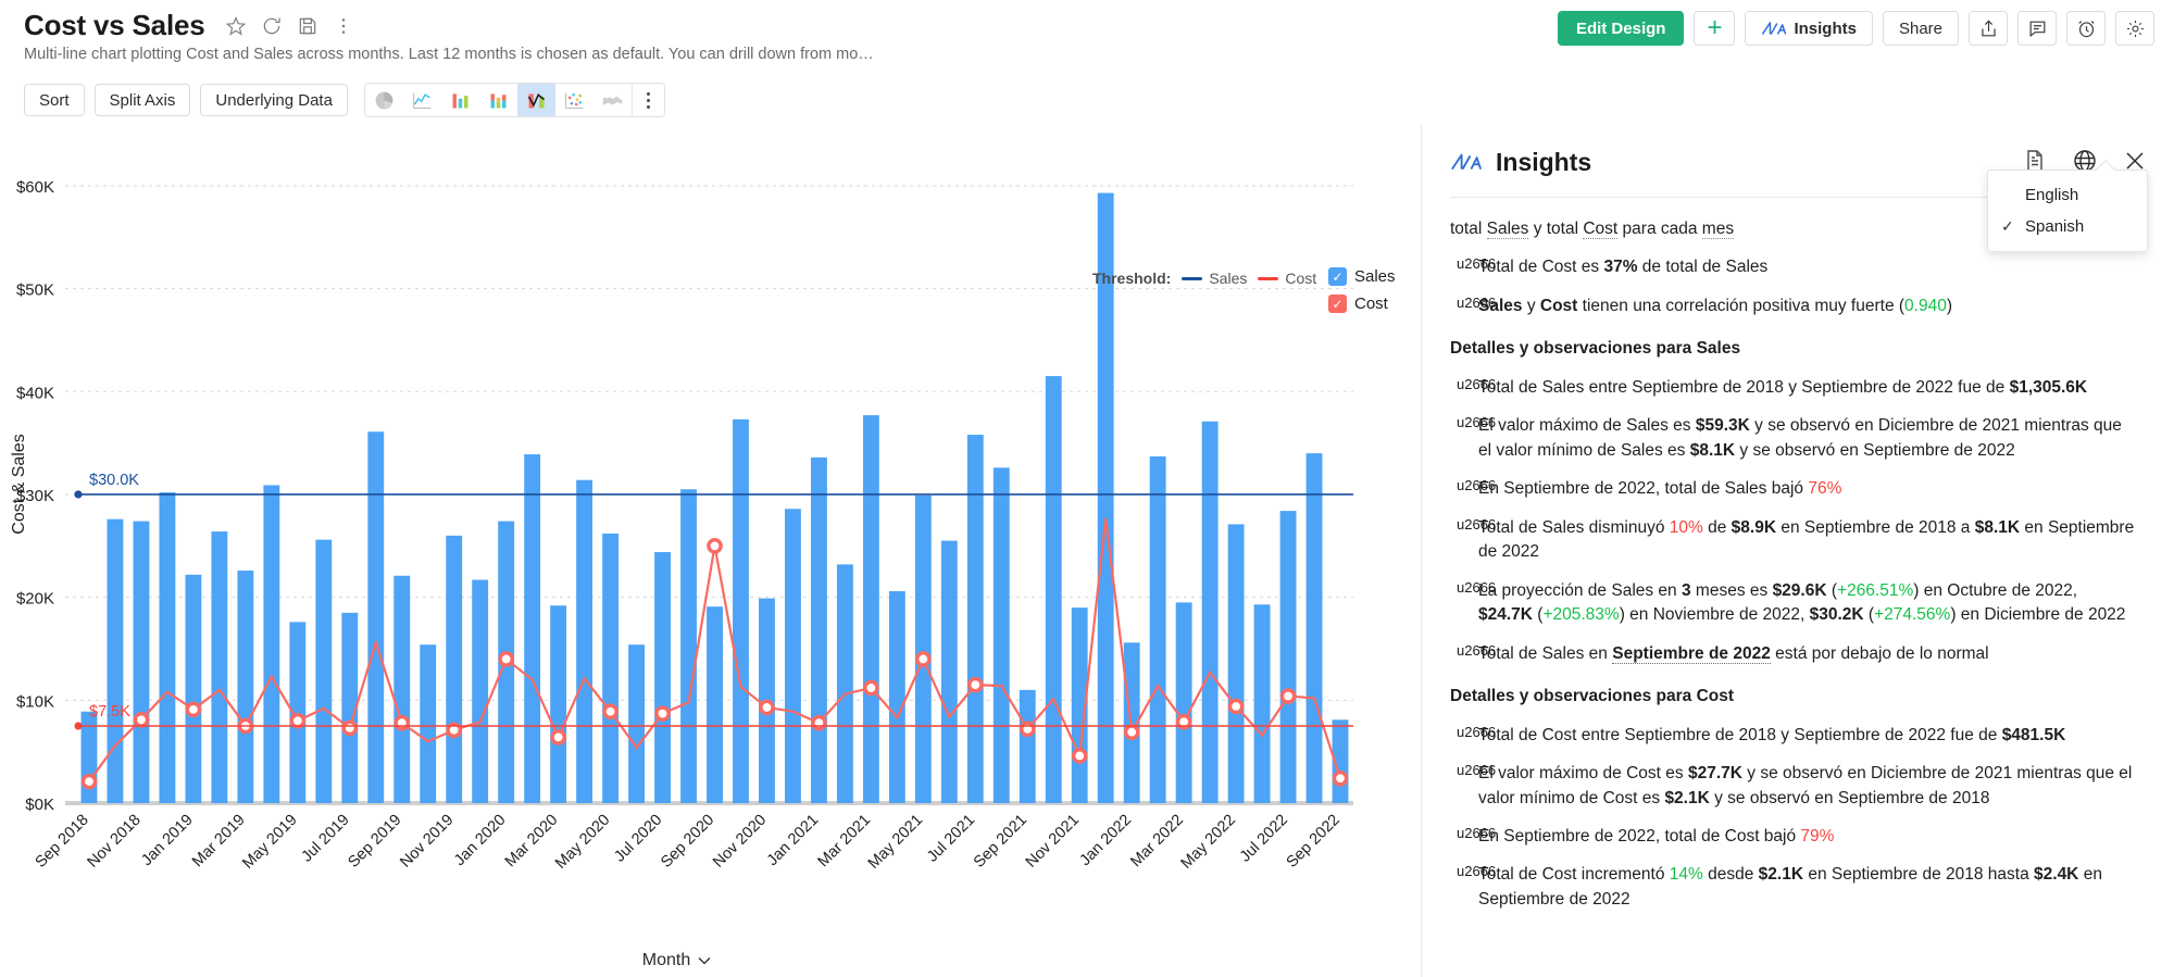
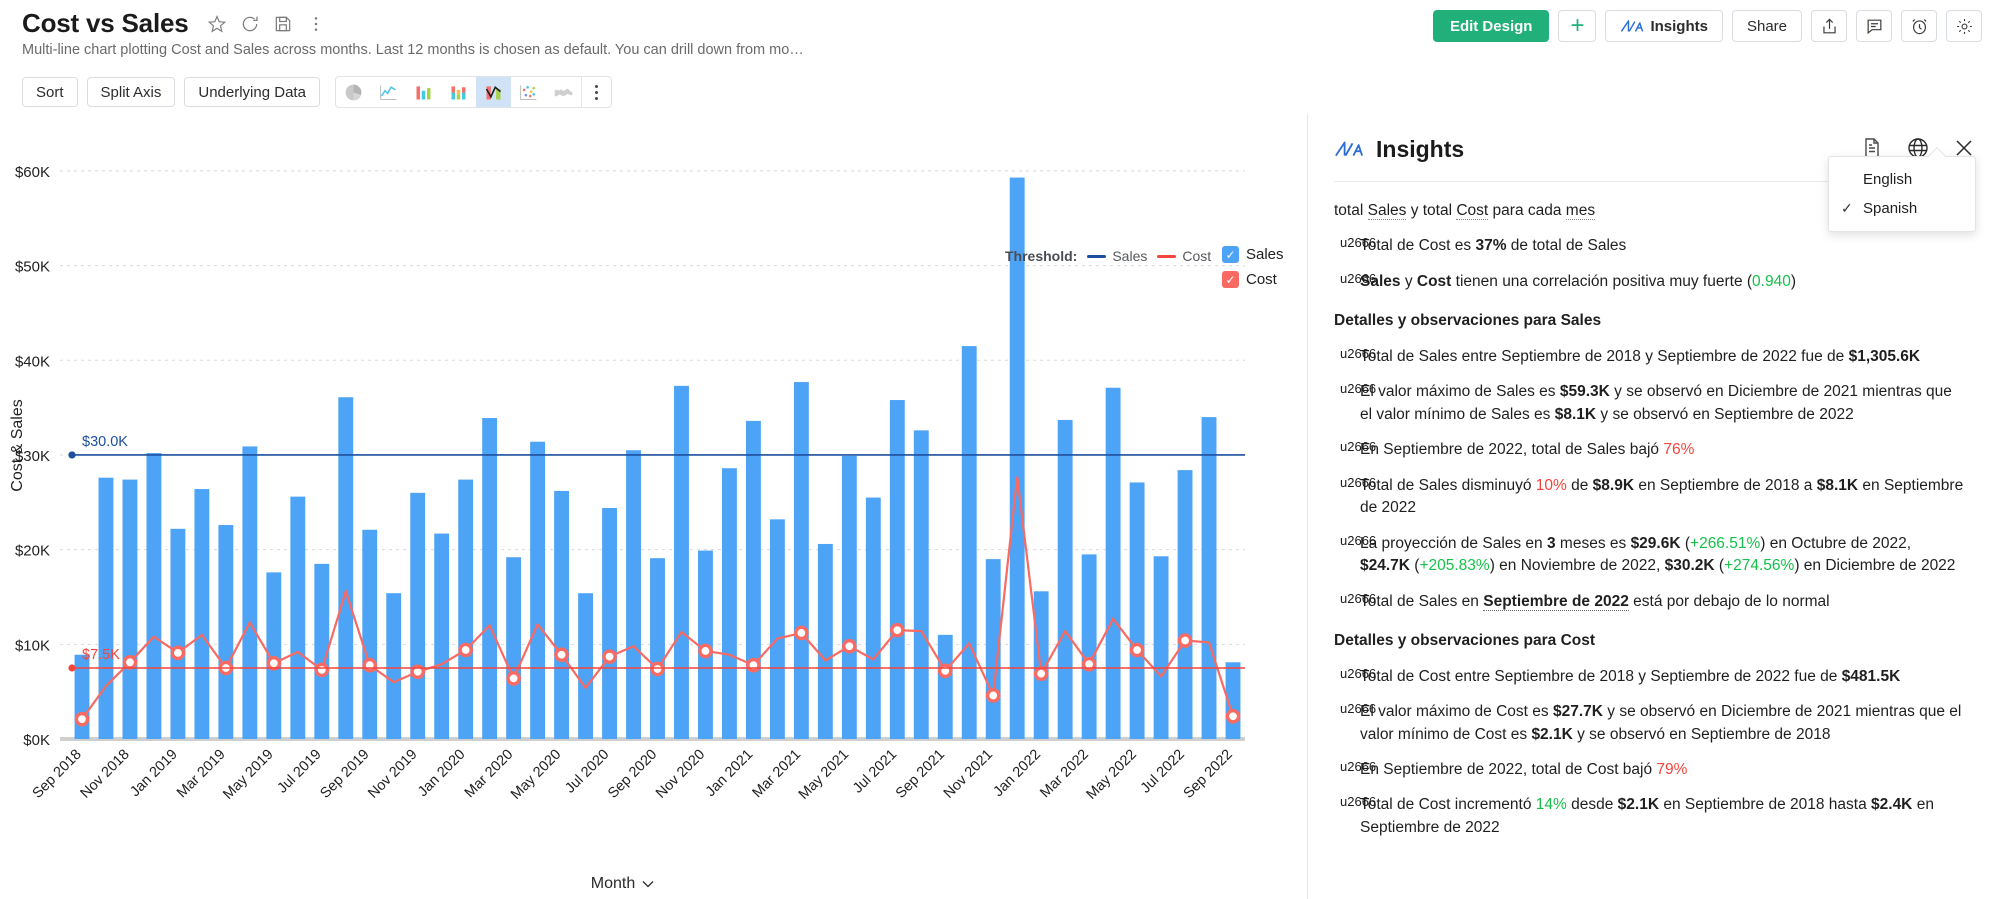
Cost/Jan 2020: $14K -> $9K
Cost/Sep 2020: $25K -> $7K
Cost/May 2021: $14K -> $10K
